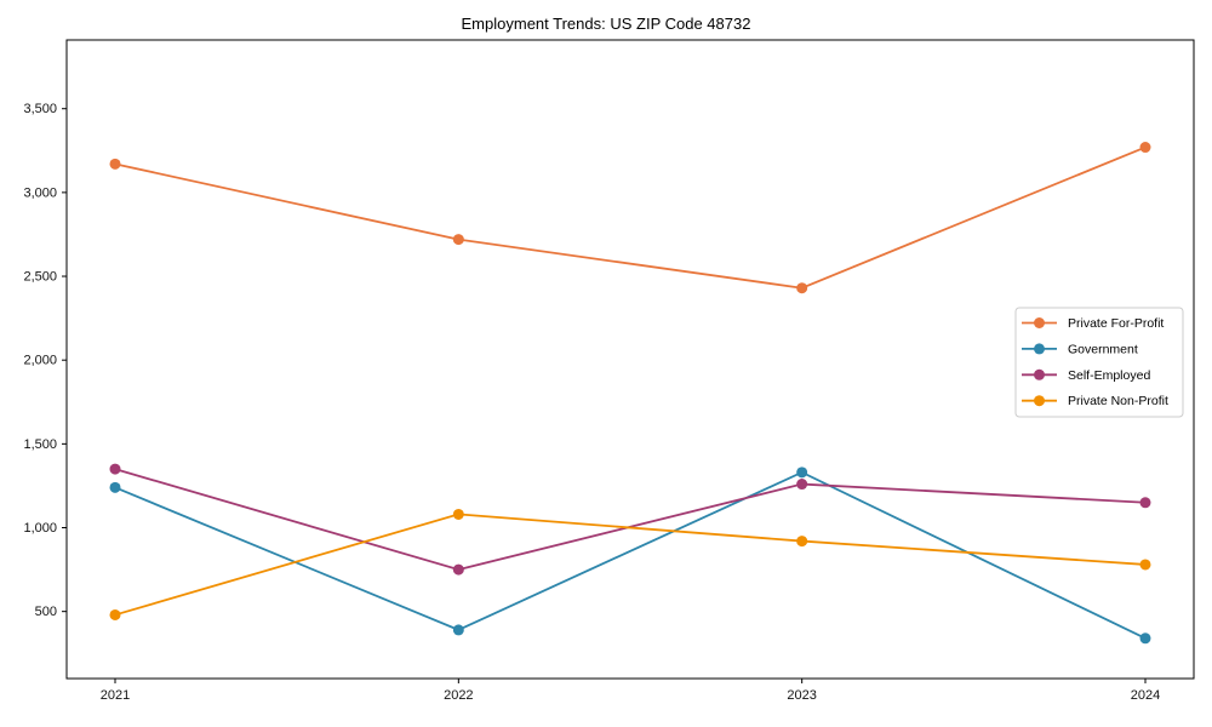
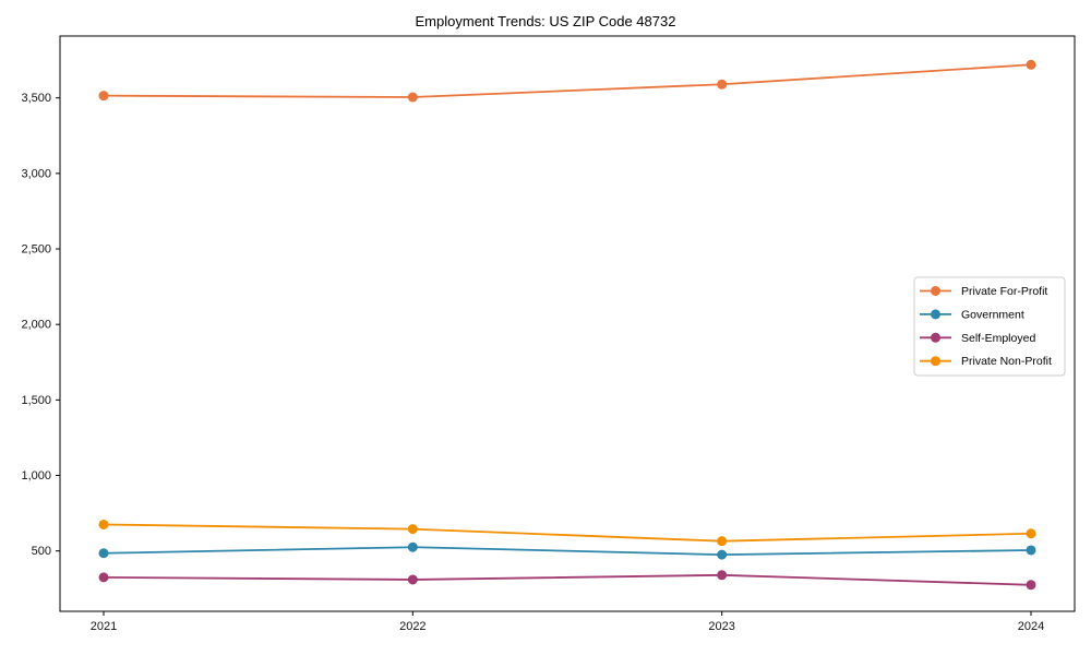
Private For-Profit/2021: 3170 -> 3520
Government/2021: 1240 -> 480
Self-Employed/2021: 1350 -> 320
Private Non-Profit/2021: 480 -> 680
Private For-Profit/2022: 2720 -> 3500
Government/2022: 390 -> 520
Self-Employed/2022: 750 -> 310
Private Non-Profit/2022: 1080 -> 640
Private For-Profit/2023: 2430 -> 3590
Government/2023: 1330 -> 480
Self-Employed/2023: 1260 -> 340
Private Non-Profit/2023: 920 -> 560
Private For-Profit/2024: 3270 -> 3720
Government/2024: 340 -> 500
Self-Employed/2024: 1150 -> 280
Private Non-Profit/2024: 780 -> 620
